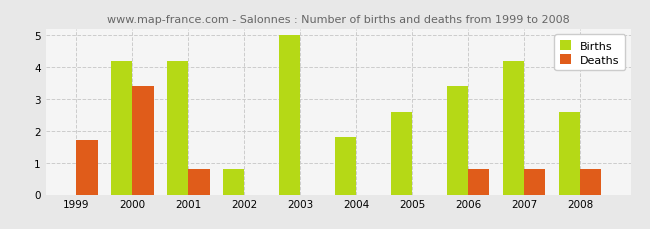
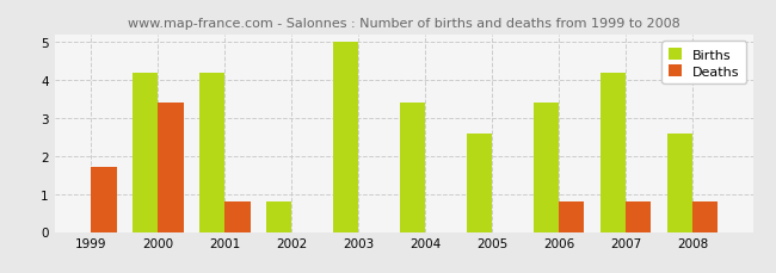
Births/2004: 1.8 -> 3.4
